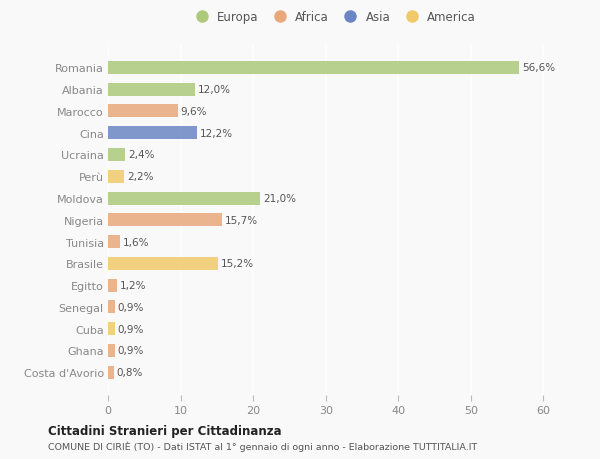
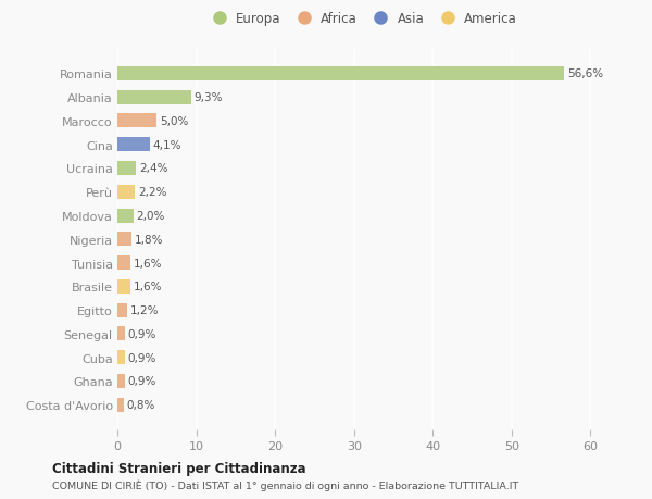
Albania: 12,0% -> 9,3%
Marocco: 9,6% -> 5,0%
Cina: 12,2% -> 4,1%
Moldova: 21,0% -> 2,0%
Nigeria: 15,7% -> 1,8%
Brasile: 15,2% -> 1,6%
